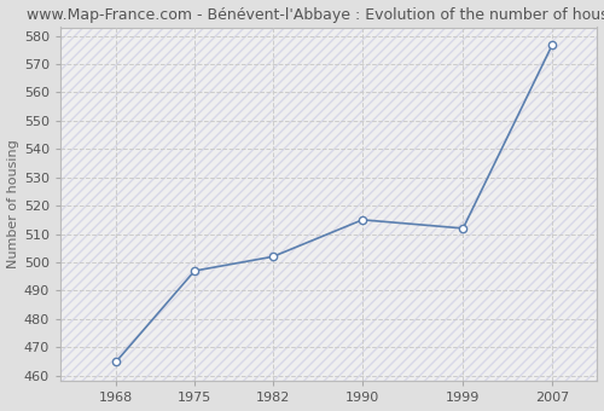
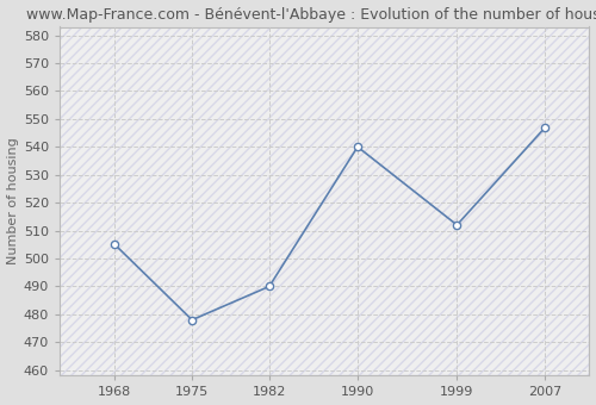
1968: 465 -> 505
1975: 497 -> 478
1982: 502 -> 490
1990: 515 -> 540
2007: 577 -> 547
